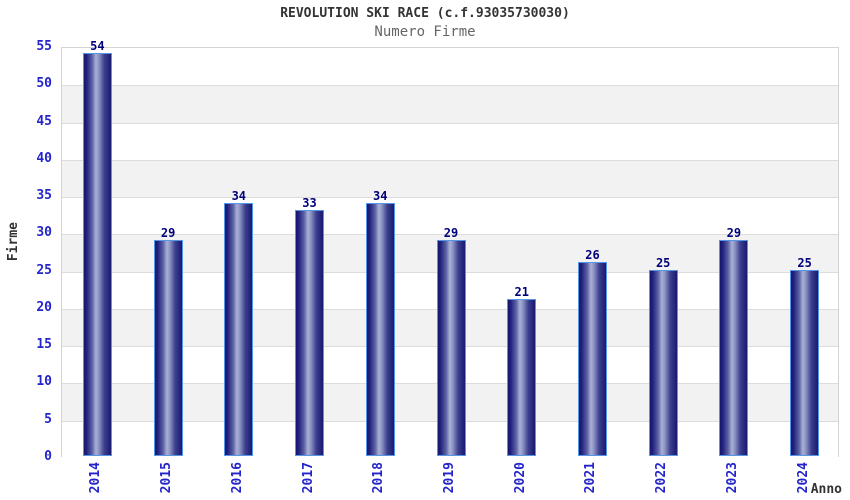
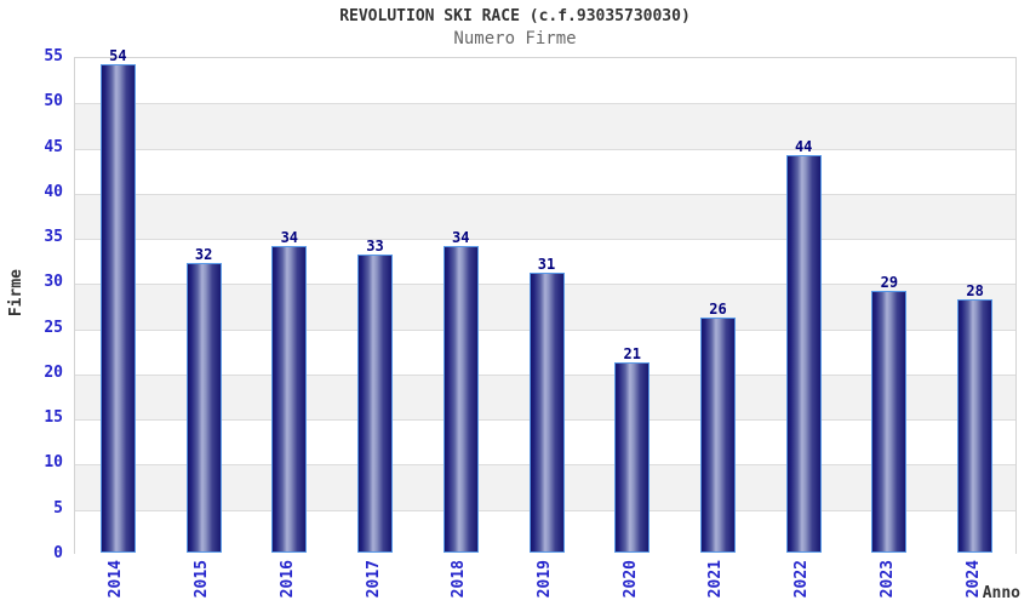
2015: 29 -> 32
2019: 29 -> 31
2022: 25 -> 44
2024: 25 -> 28
